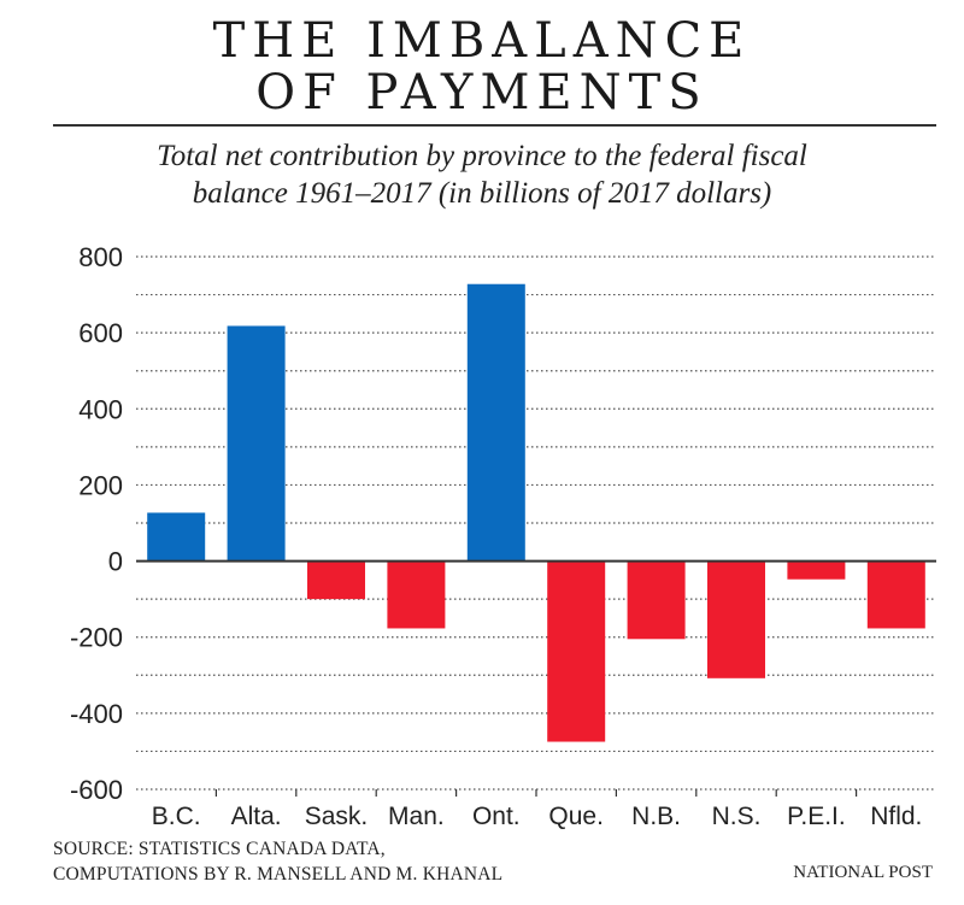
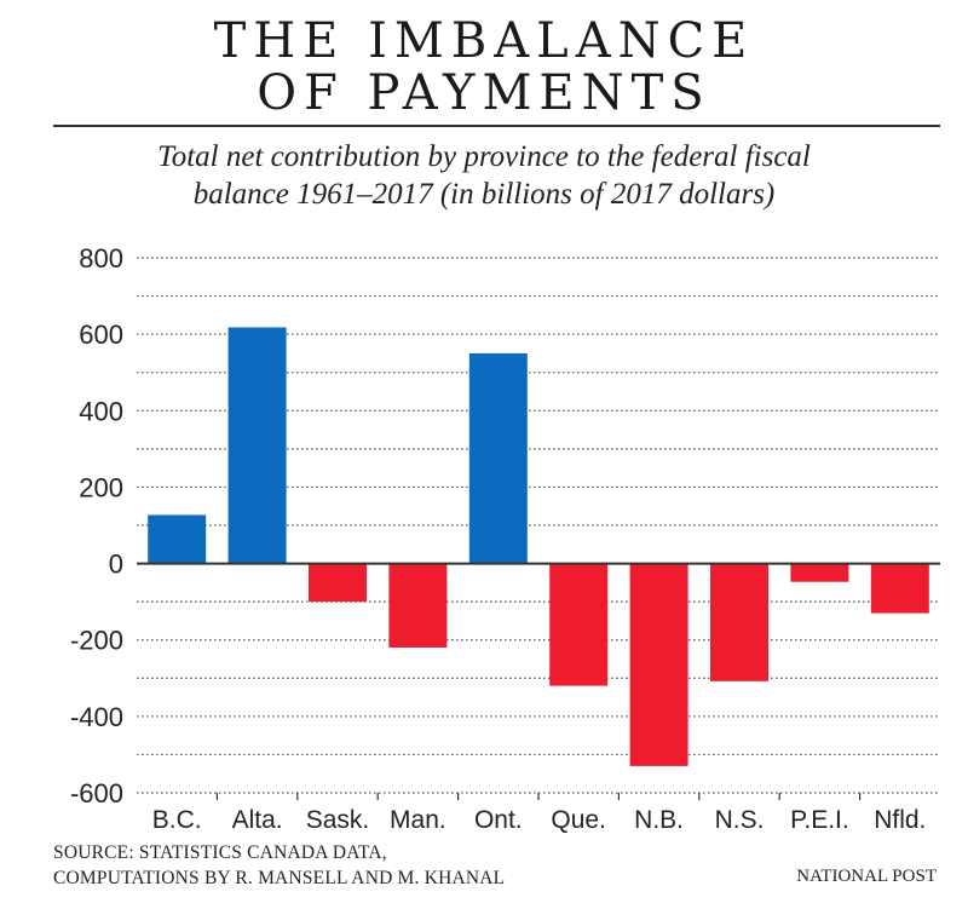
Man.: -180 -> -220
Ont.: 730 -> 550
Que.: -480 -> -320
N.B.: -200 -> -530
Nfld.: -180 -> -130
